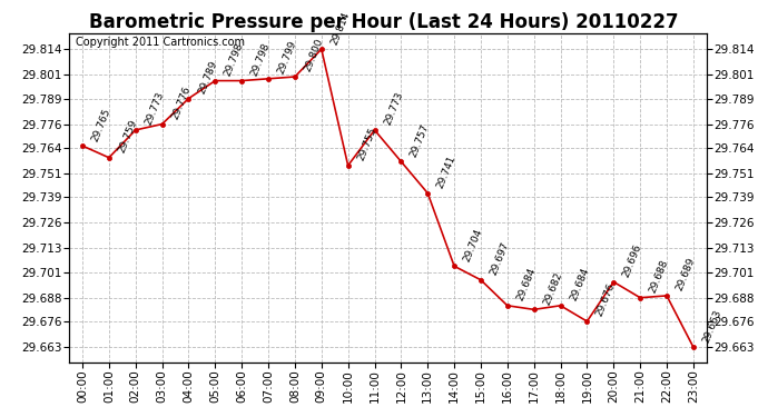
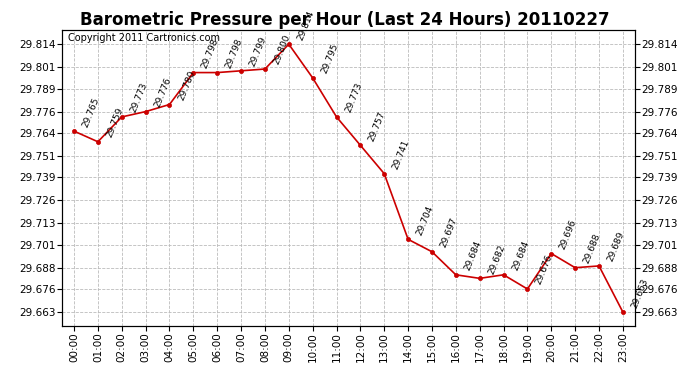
04:00: 29.789 -> 29.780
10:00: 29.755 -> 29.795
